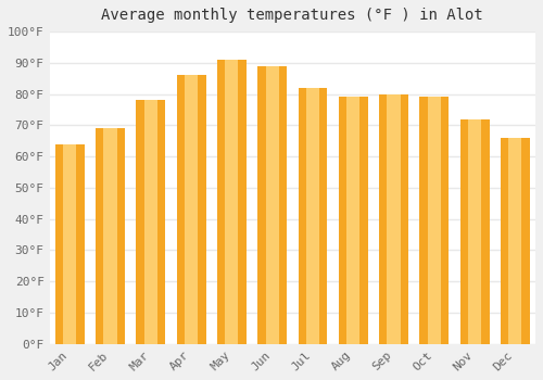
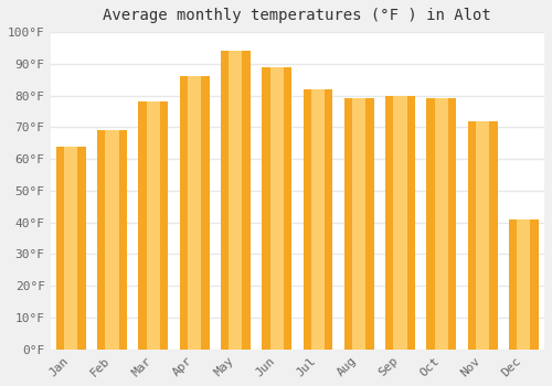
May: 91°F -> 94°F
Dec: 66°F -> 41°F
